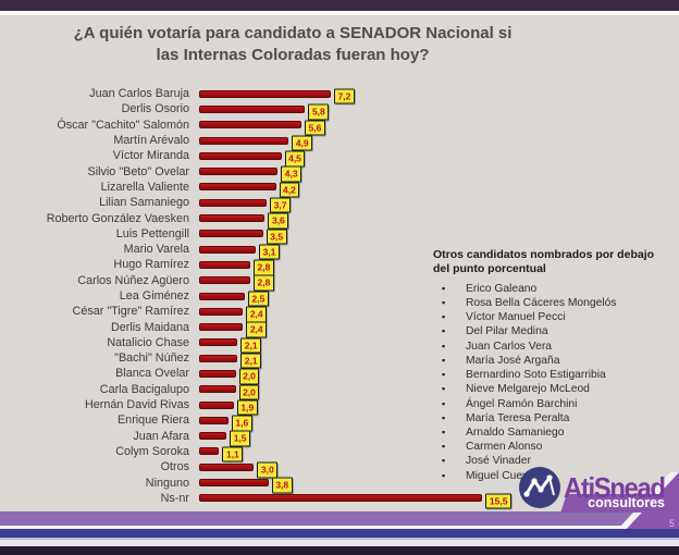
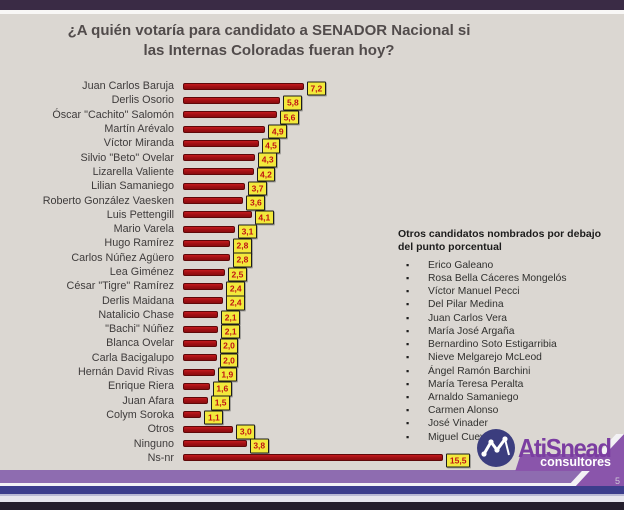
Luis Pettengill: 3,5 -> 4,1
